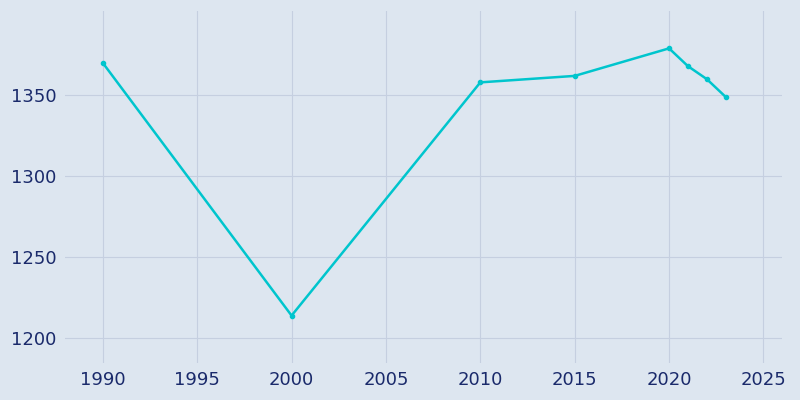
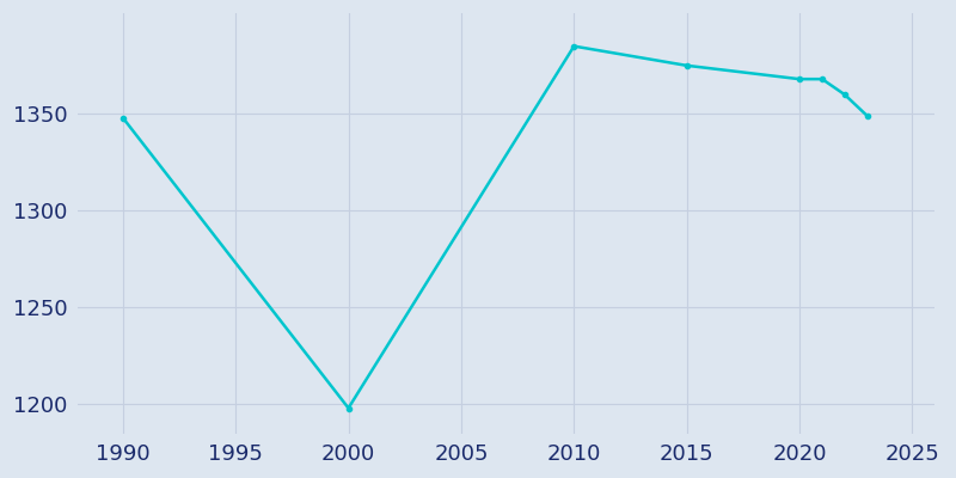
1990: 1370 -> 1348
2000: 1214 -> 1198
2010: 1358 -> 1385
2015: 1362 -> 1375
2020: 1379 -> 1368
